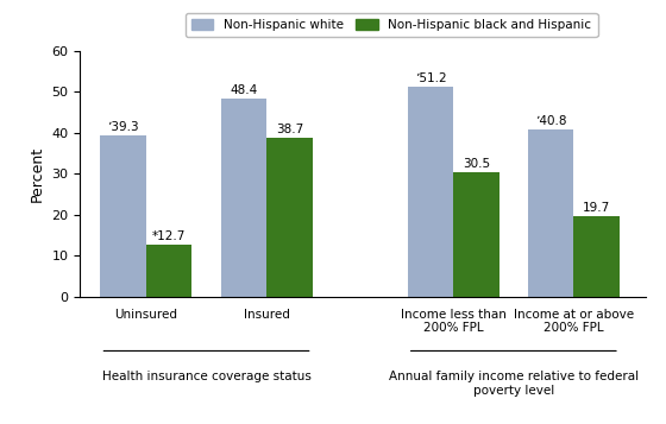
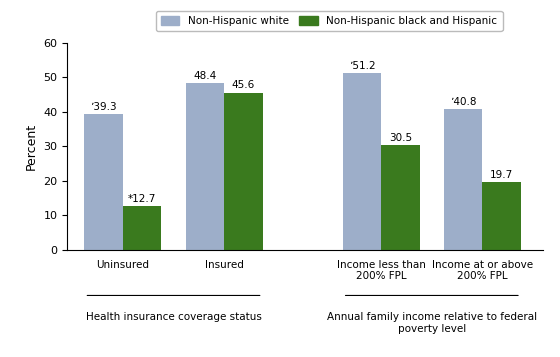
Non-Hispanic black and Hispanic/Insured: 38.7 -> 45.6
